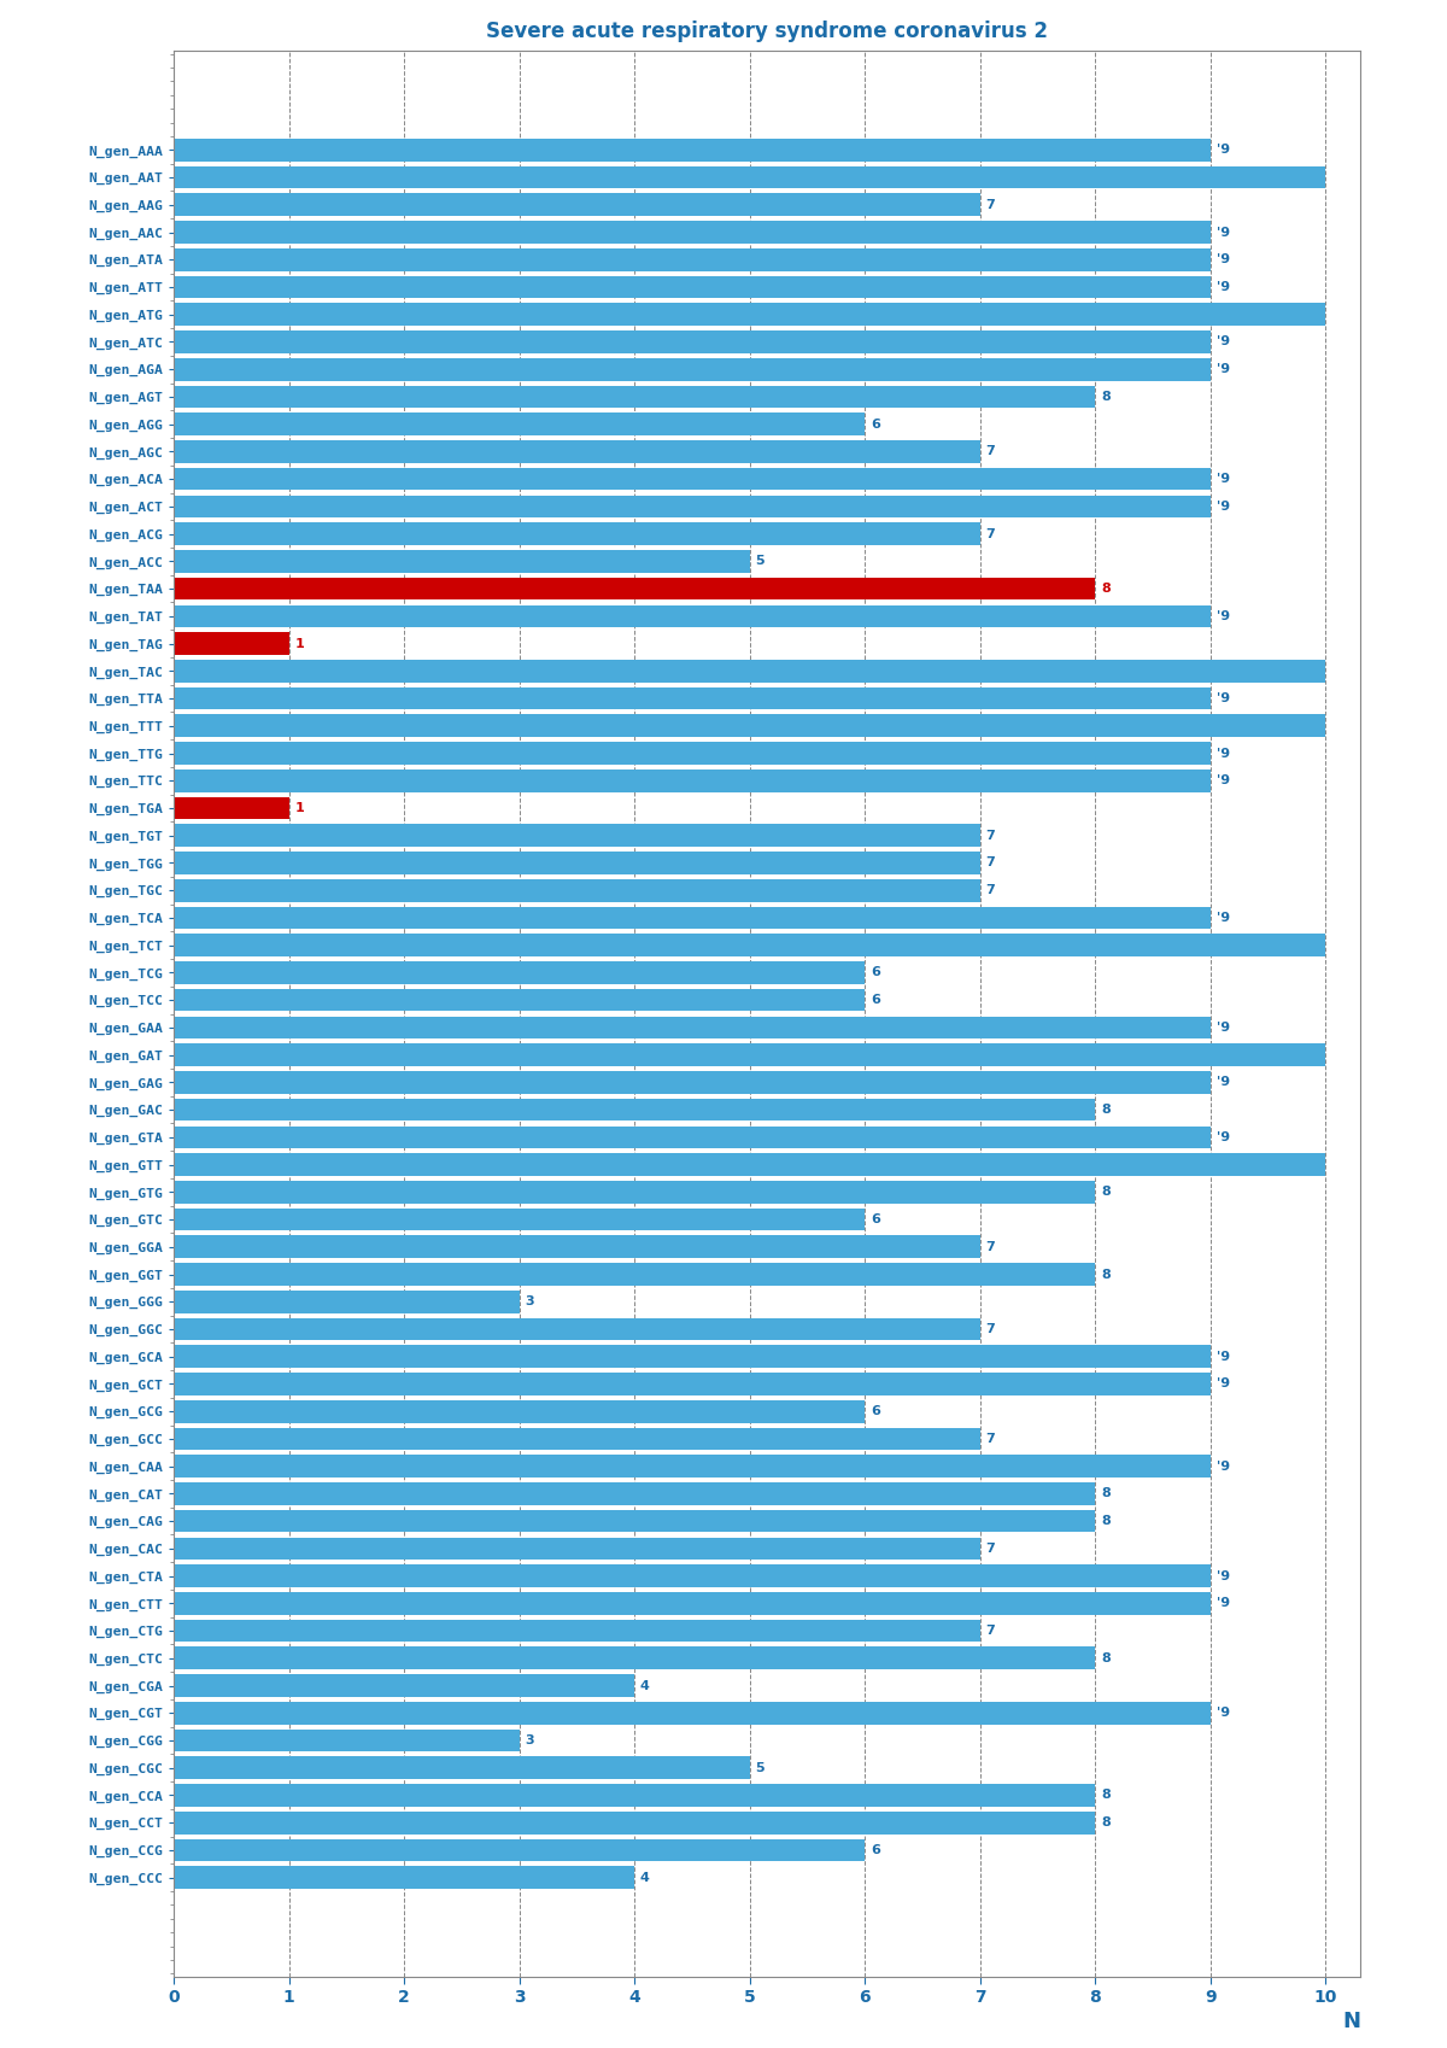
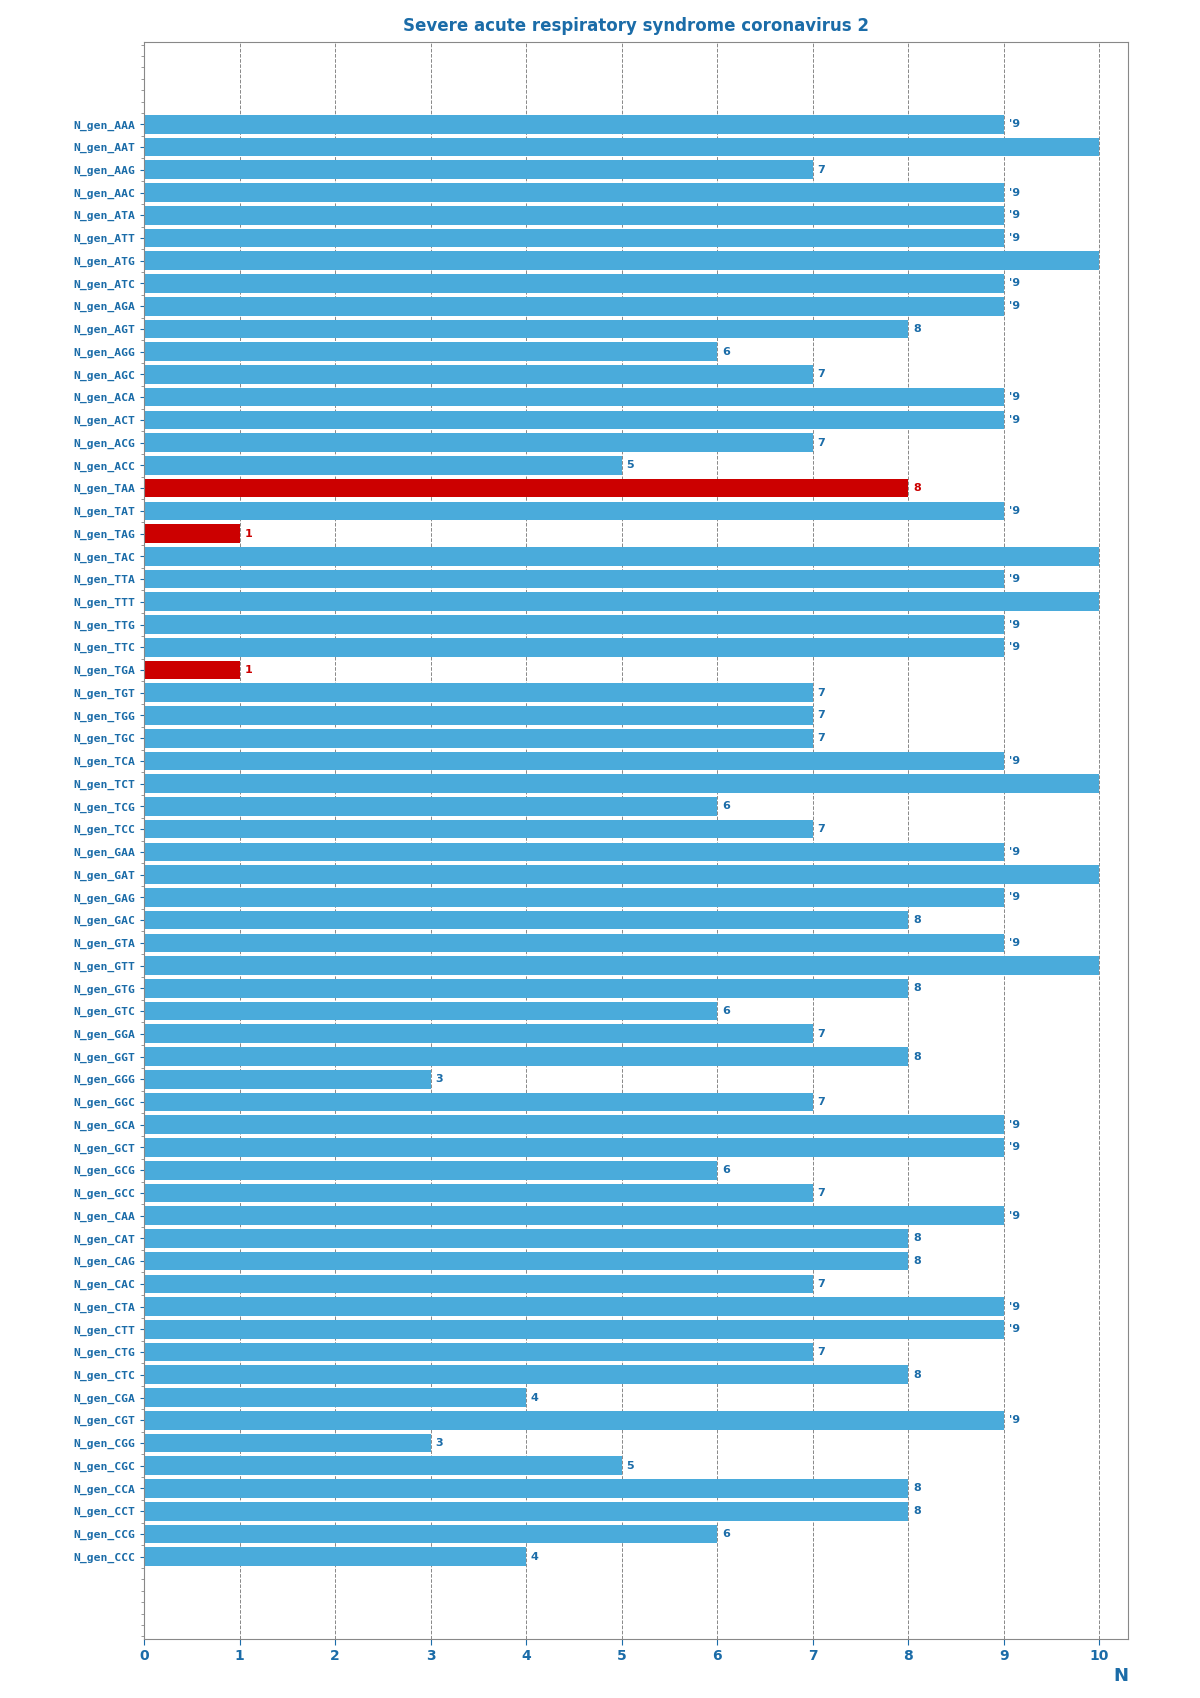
N_gen_TCC: 6 -> 7
